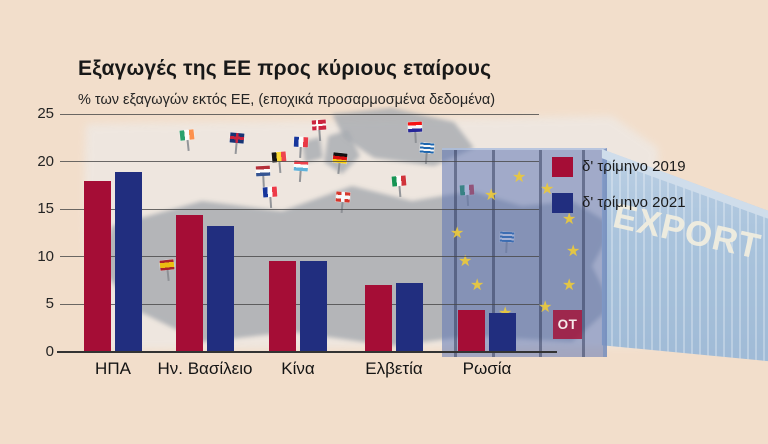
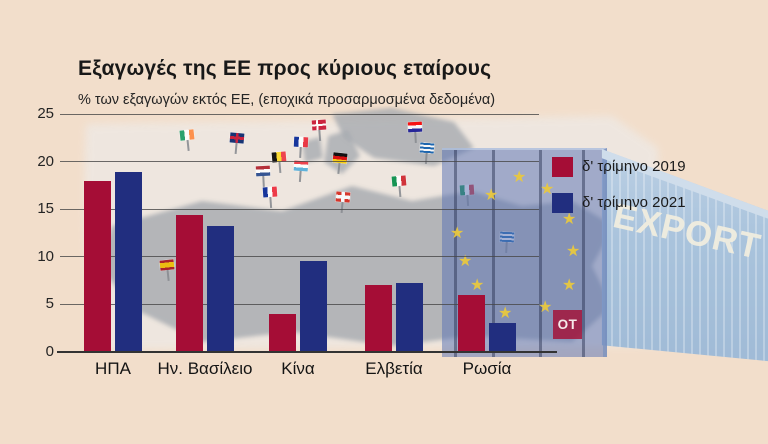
δ' τρίμηνο 2019/Κίνα: 10 -> 4
δ' τρίμηνο 2019/Ρωσία: 4 -> 6
δ' τρίμηνο 2021/Ρωσία: 4 -> 3
